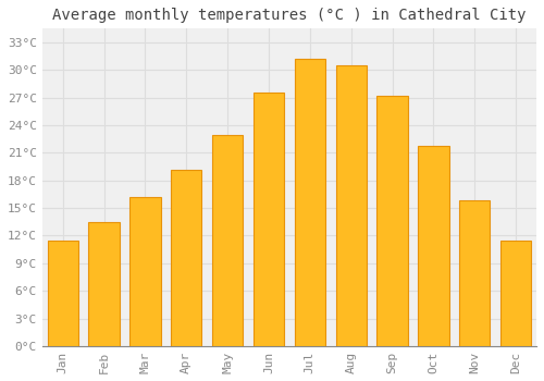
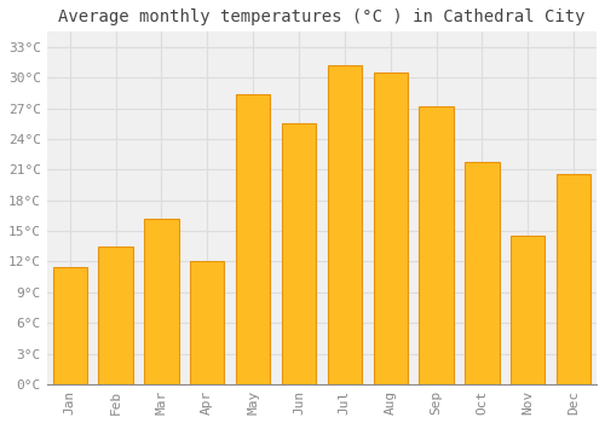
Apr: 19.2°C -> 12.0°C
May: 23.0°C -> 28.4°C
Jun: 27.5°C -> 25.6°C
Nov: 15.8°C -> 14.6°C
Dec: 11.5°C -> 20.6°C
